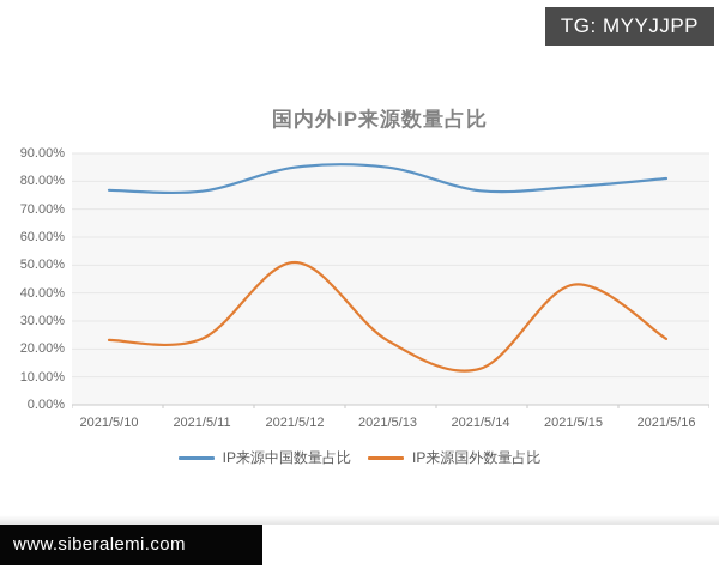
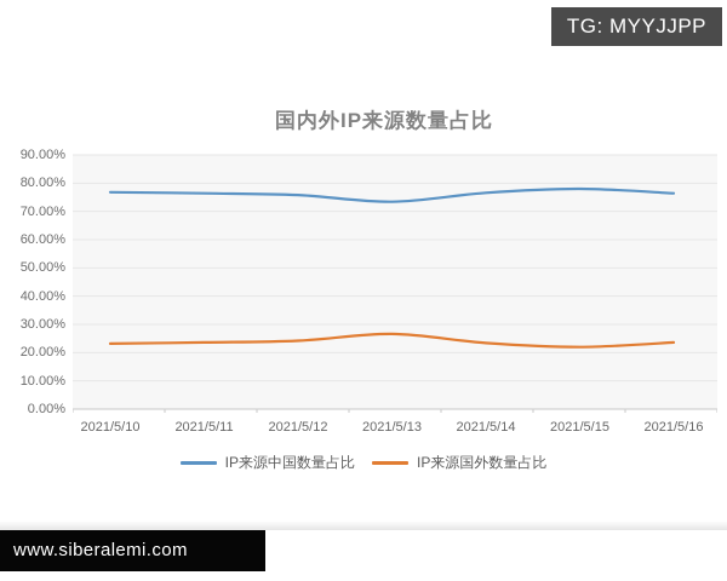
IP来源中国数量占比/2021/5/12: 85% -> 76%
IP来源国外数量占比/2021/5/12: 51% -> 24%
IP来源中国数量占比/2021/5/13: 85% -> 73%
IP来源国外数量占比/2021/5/13: 23% -> 27%
IP来源国外数量占比/2021/5/14: 13% -> 23%
IP来源国外数量占比/2021/5/15: 43% -> 22%
IP来源中国数量占比/2021/5/16: 81% -> 76%
